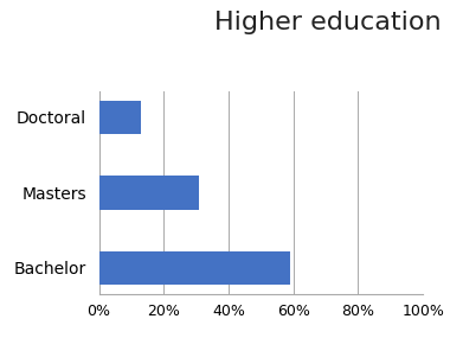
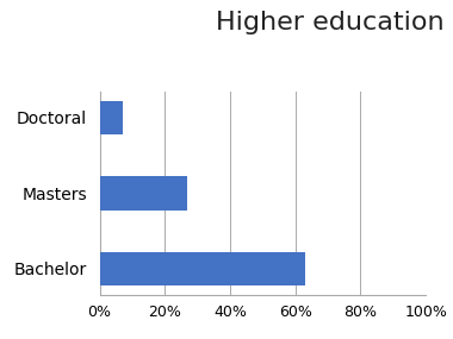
Doctoral: 13% -> 7%
Masters: 31% -> 27%
Bachelor: 59% -> 63%
